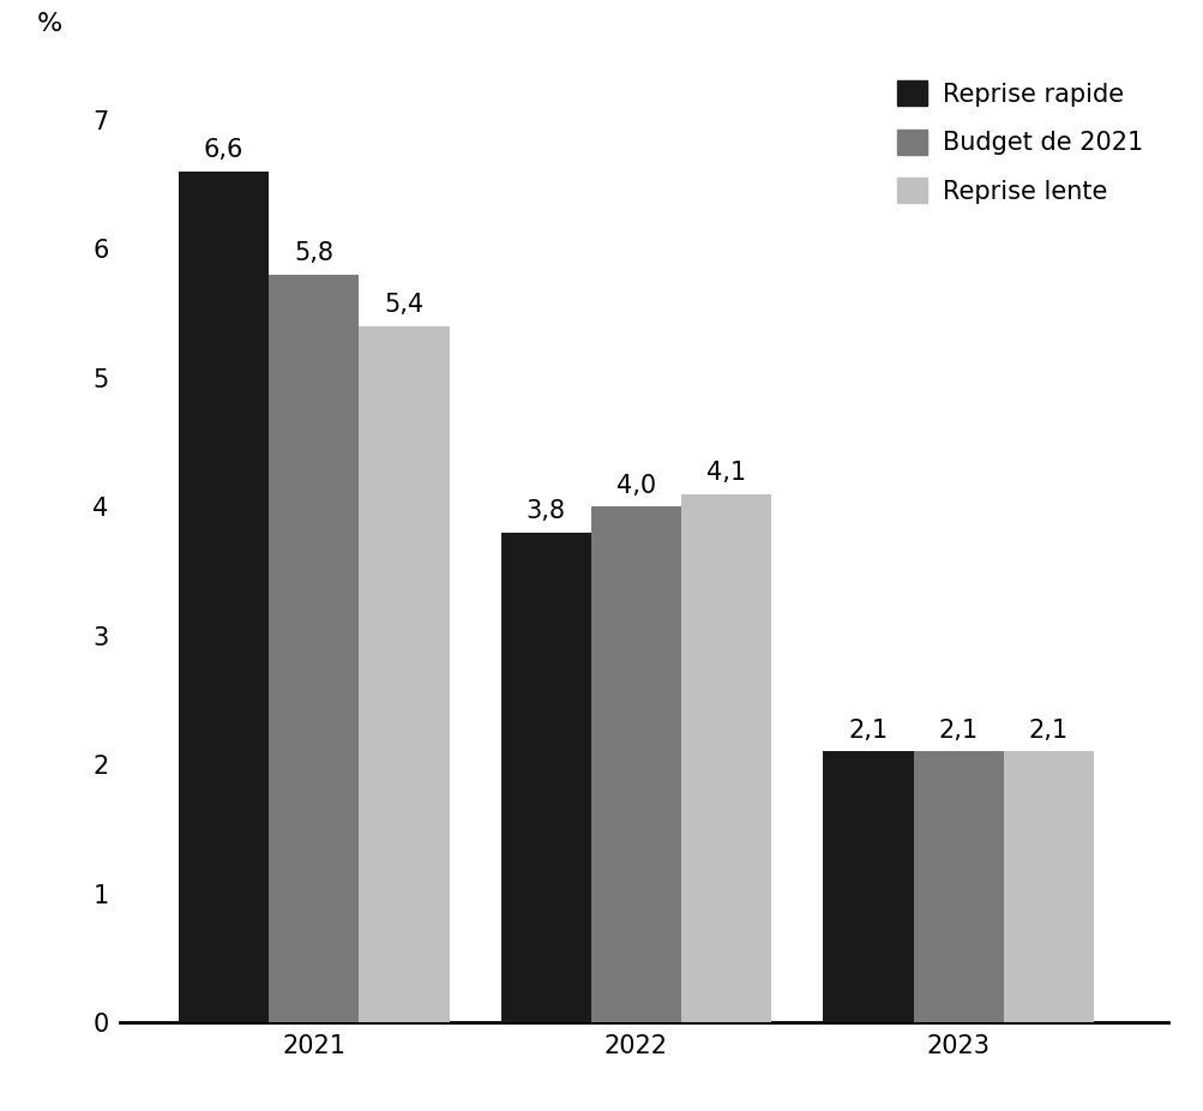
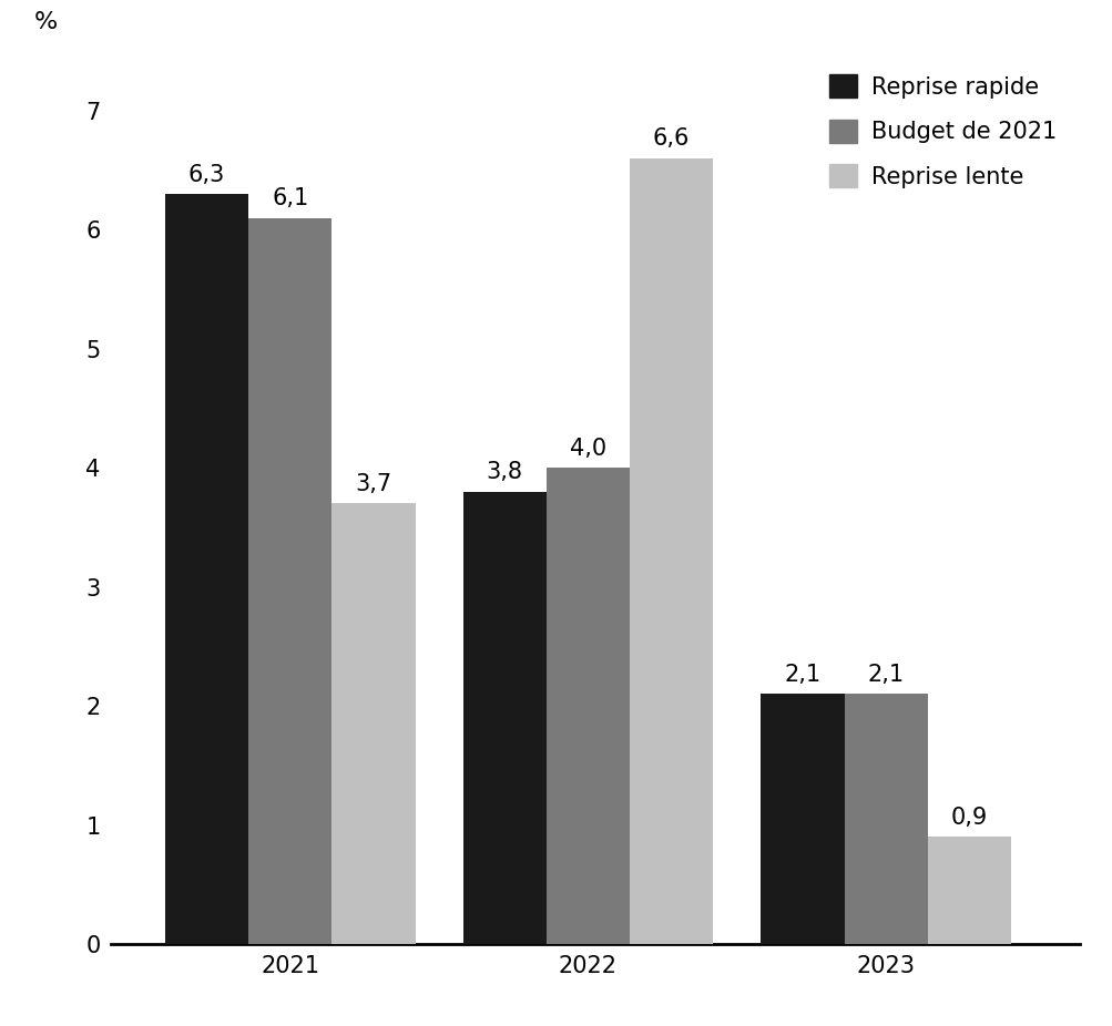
Reprise rapide/2021: 6,6 -> 6,3
Budget de 2021/2021: 5,8 -> 6,1
Reprise lente/2021: 5,4 -> 3,7
Reprise lente/2022: 4,1 -> 6,6
Reprise lente/2023: 2,1 -> 0,9
